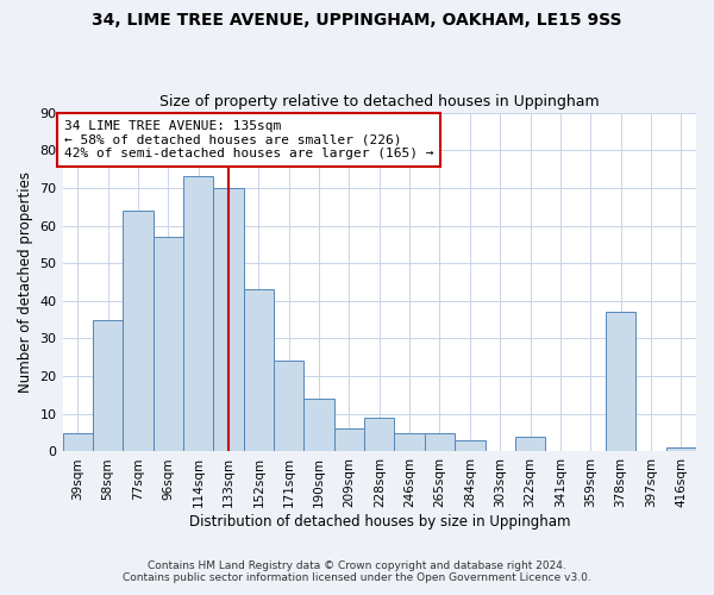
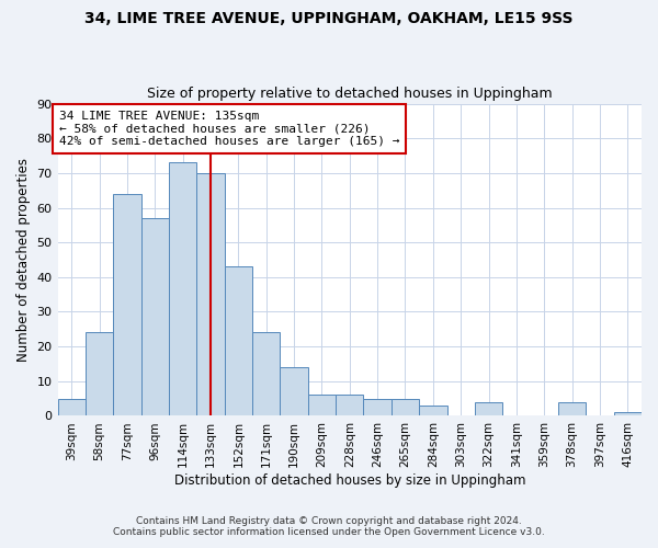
58sqm: 35 -> 24
228sqm: 9 -> 6
378sqm: 37 -> 4
